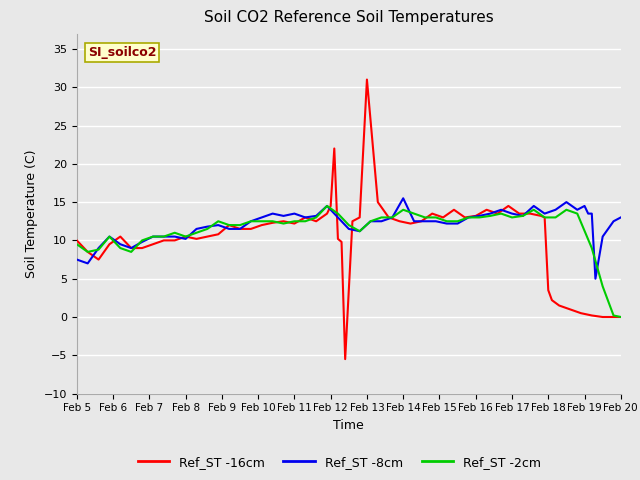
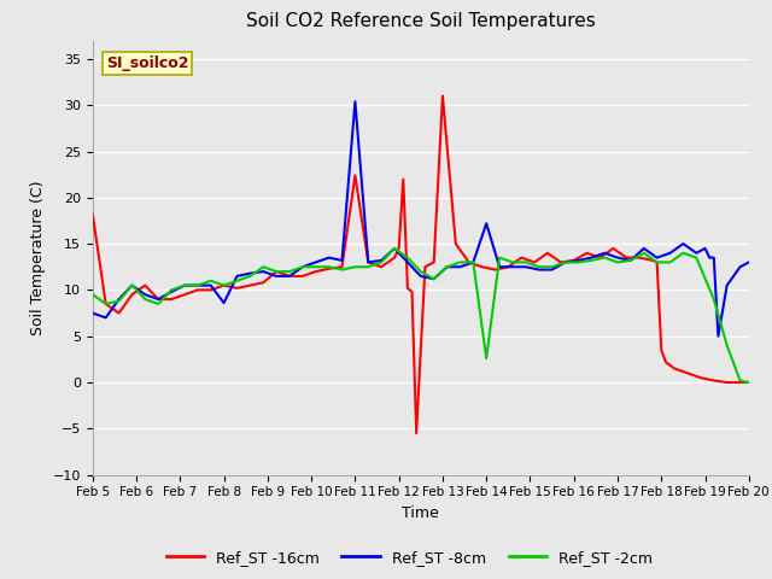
Ref_ST -16cm/Feb 5: 10.0 -> 18.2
Ref_ST -8cm/Feb 8: 10.2 -> 8.6
Ref_ST -16cm/Feb 11: 12.2 -> 22.4
Ref_ST -8cm/Feb 11: 13.5 -> 30.4
Ref_ST -8cm/Feb 14: 15.5 -> 17.2
Ref_ST -2cm/Feb 14: 14.0 -> 2.6
